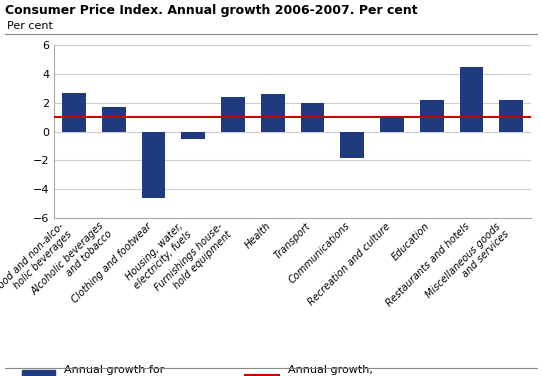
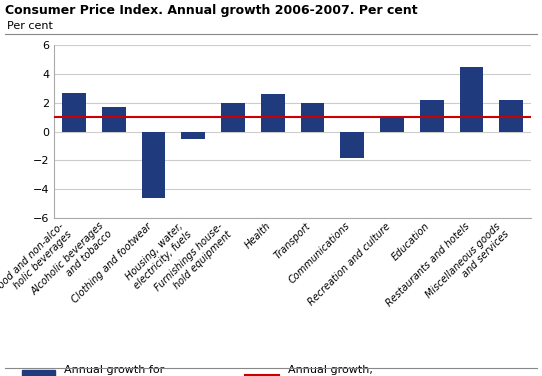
Furnishings house- hold equipment: 2.4 -> 2.0
